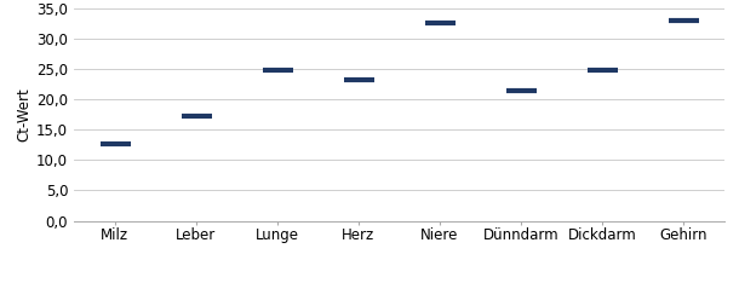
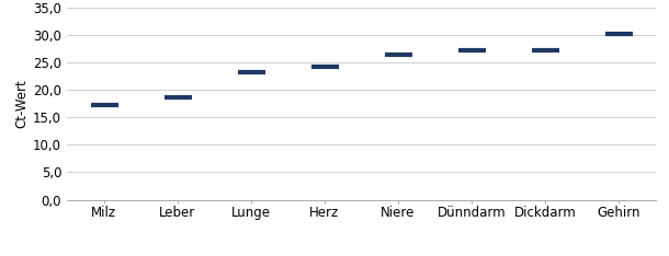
Milz: 12,6 -> 17,2
Leber: 17,2 -> 18,7
Lunge: 24,8 -> 23,3
Herz: 23,2 -> 24,3
Niere: 32,6 -> 26,5
Dünndarm: 21,4 -> 27,2
Dickdarm: 24,8 -> 27,2
Gehirn: 33,0 -> 30,2
